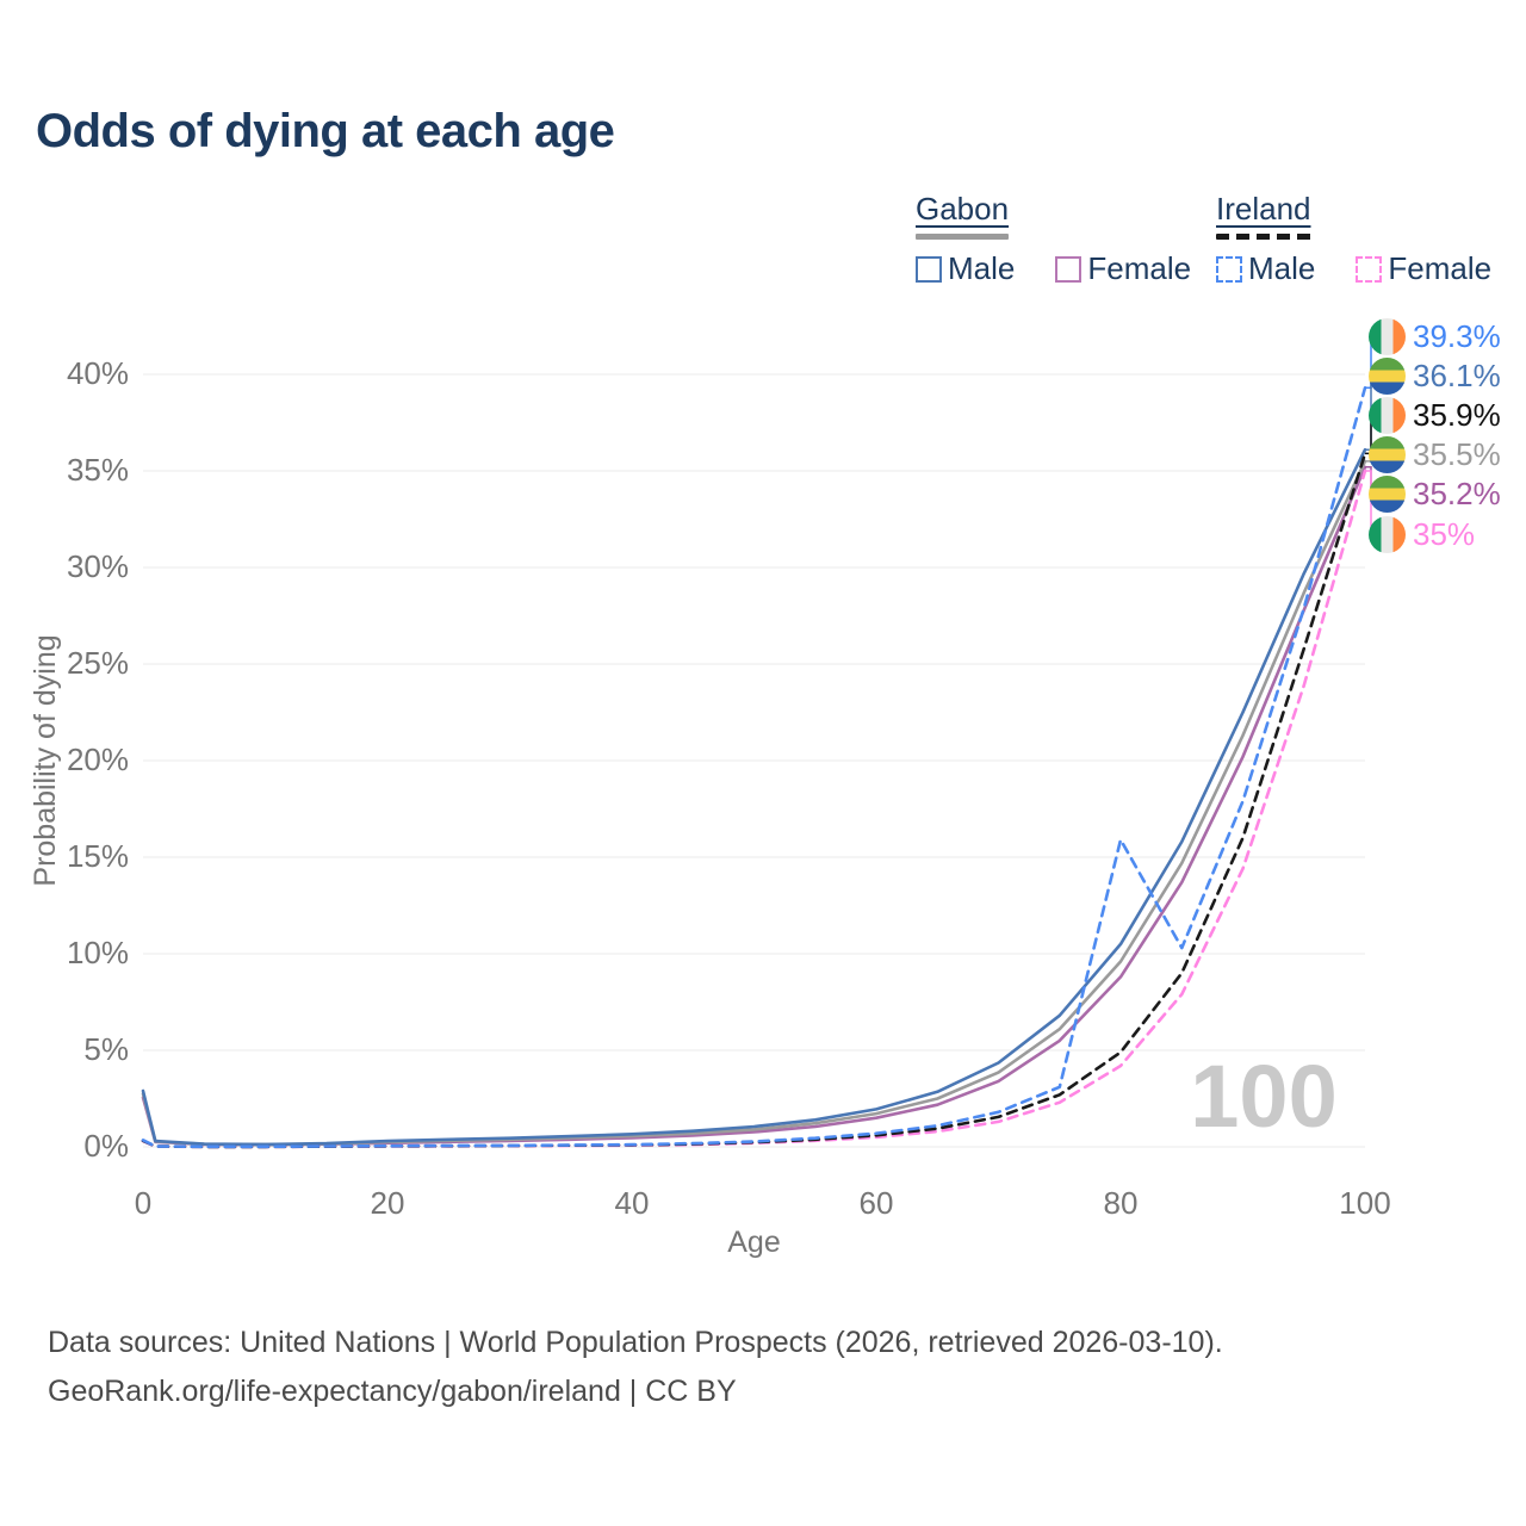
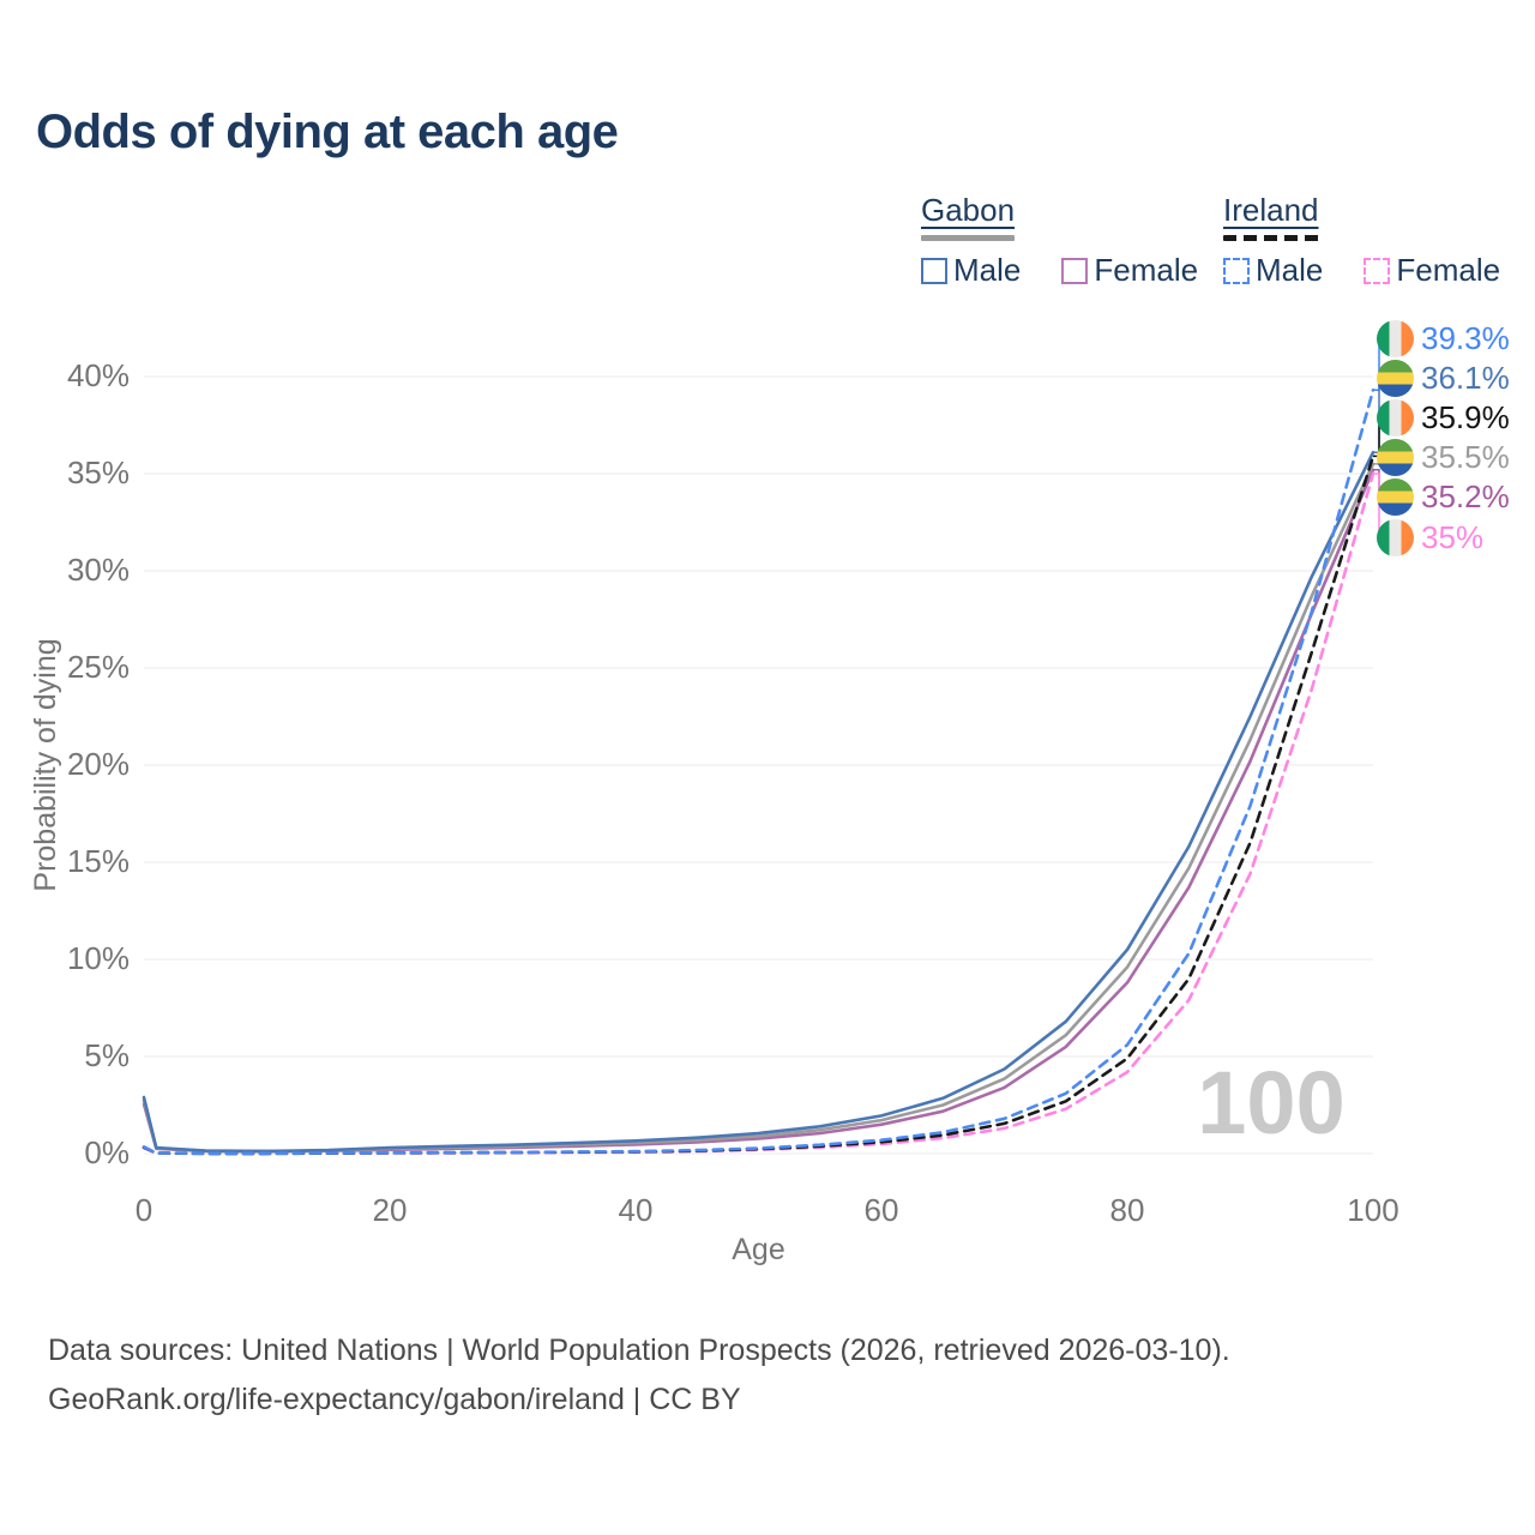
Ireland Male/80: 15.9% -> 5.6%
